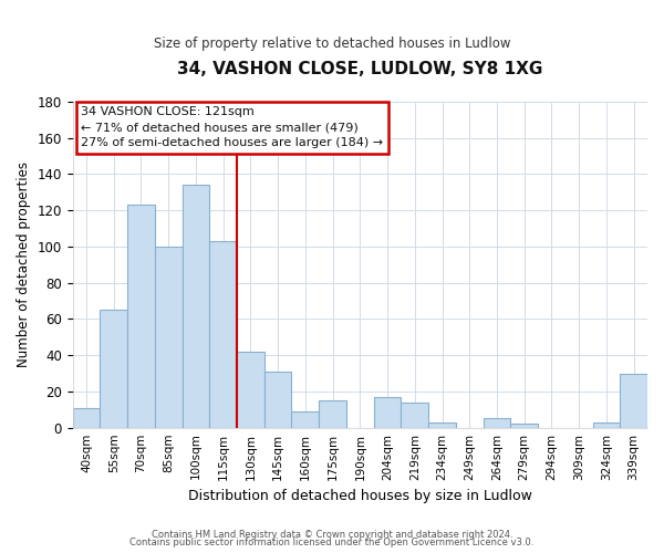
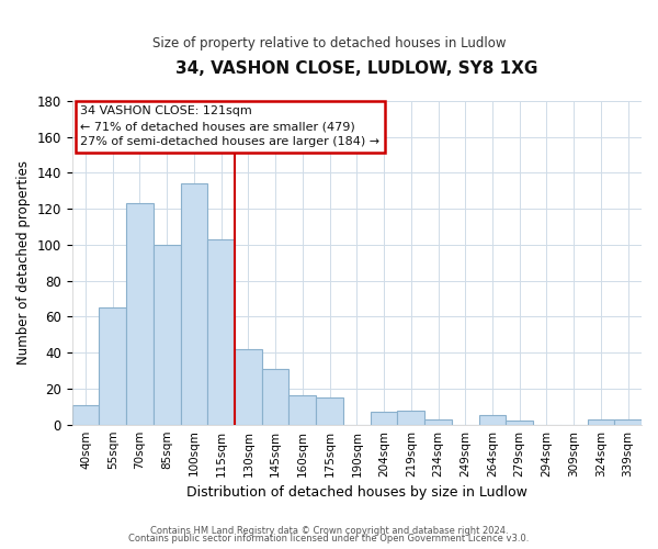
160sqm: 9 -> 16
204sqm: 17 -> 7
219sqm: 14 -> 8
339sqm: 30 -> 3
